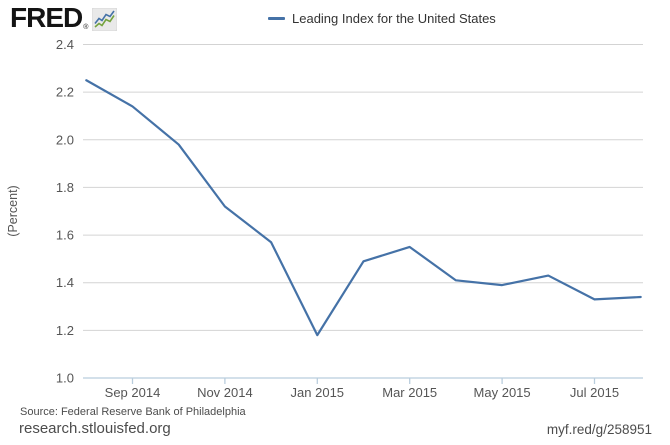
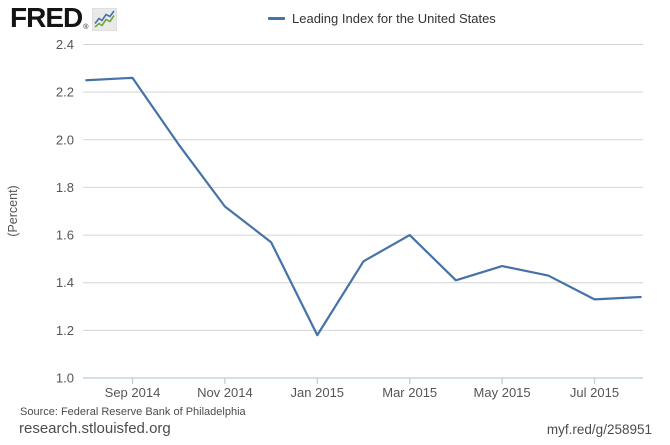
Sep 2014: 2.14 -> 2.26
Mar 2015: 1.55 -> 1.60
May 2015: 1.39 -> 1.47
